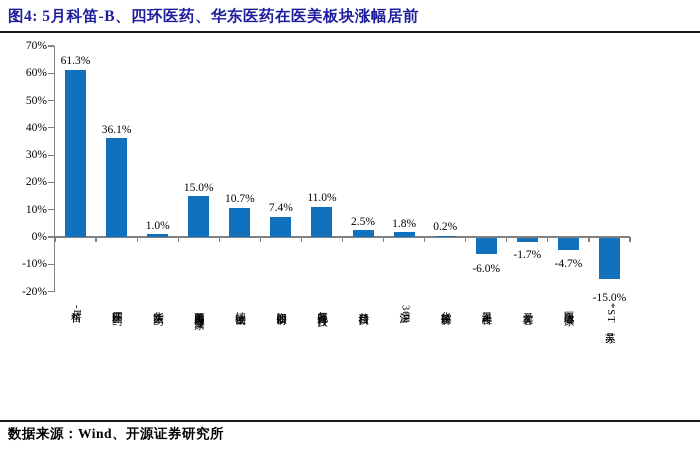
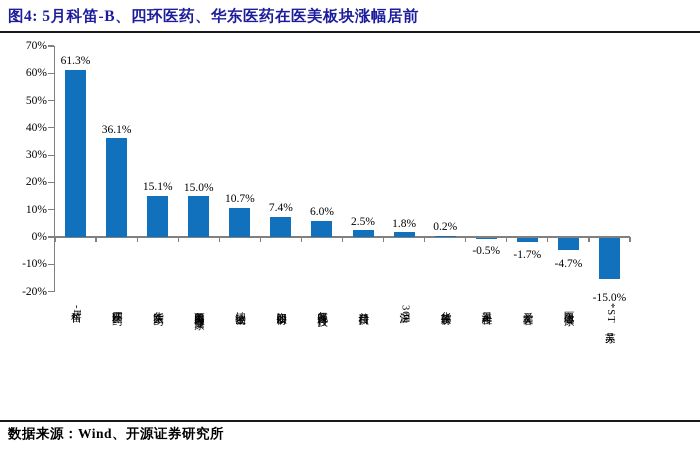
华东医药: 1.0% -> 15.1%
复锐医疗科技: 11.0% -> 6.0%
昊海生科: -6.0% -> -0.5%
